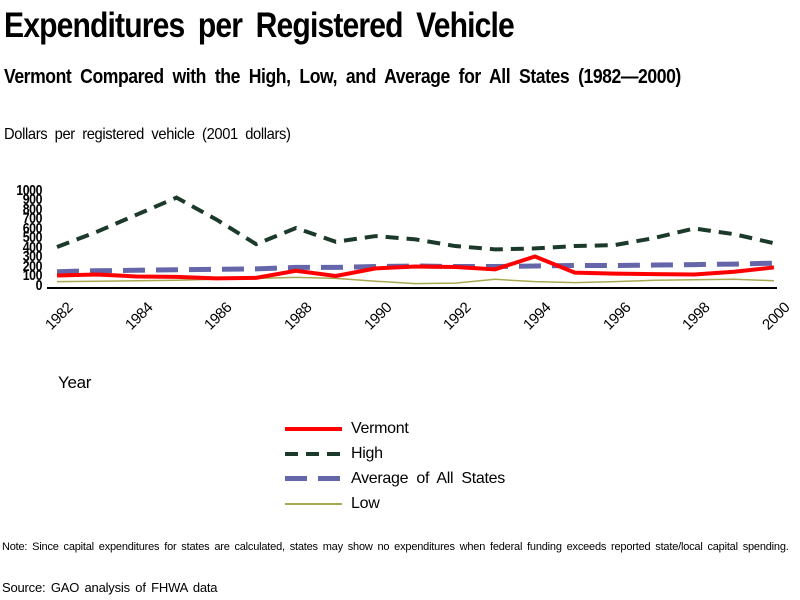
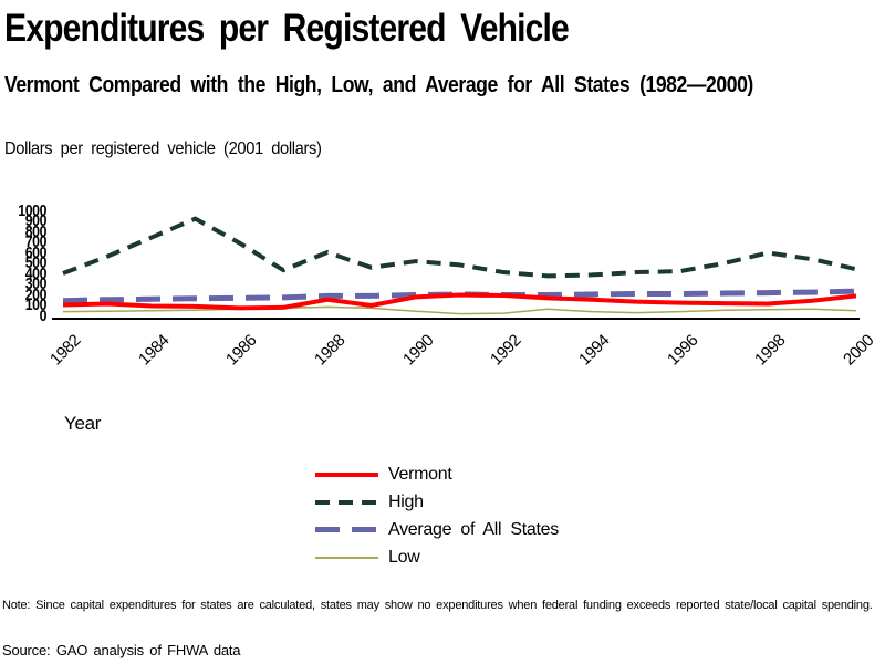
Vermont/1994: 300 -> 200
